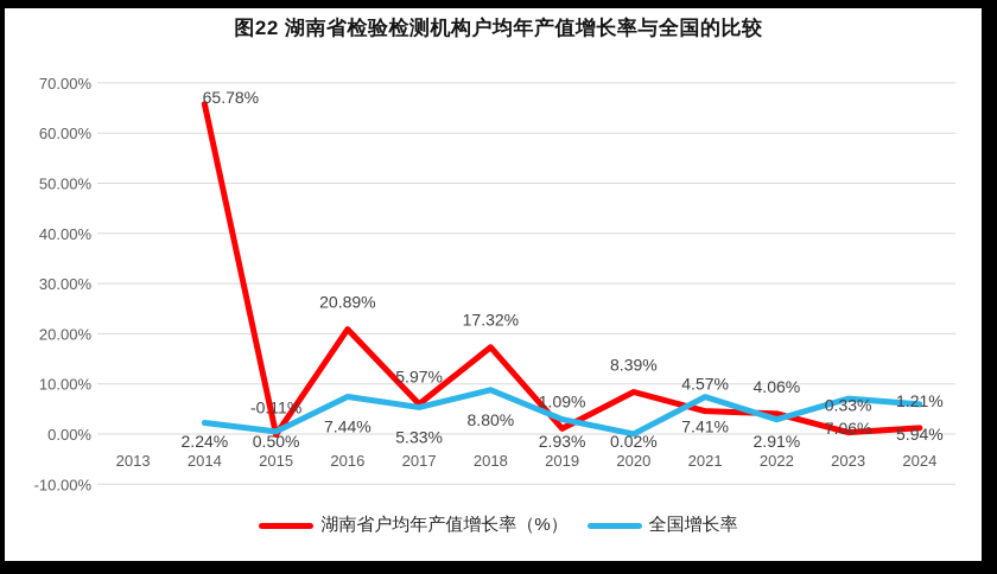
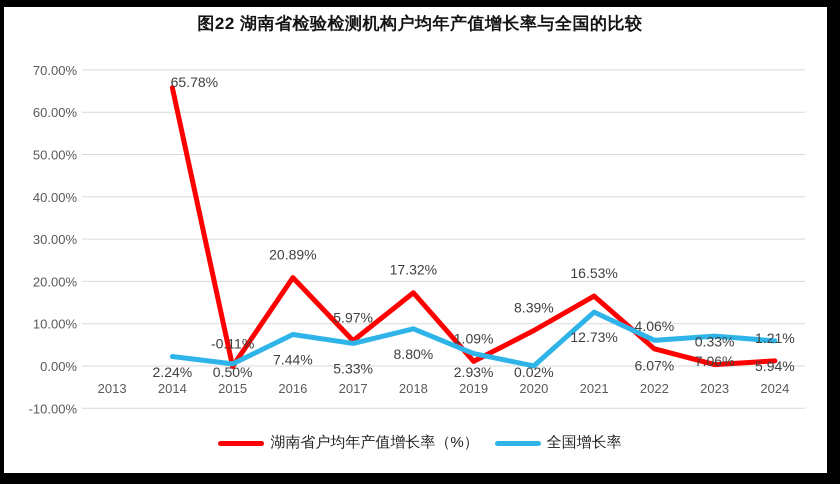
湖南省户均年产值增长率（%）/2021: 4.57% -> 16.53%
全国增长率/2021: 7.41% -> 12.73%
全国增长率/2022: 2.91% -> 6.07%
